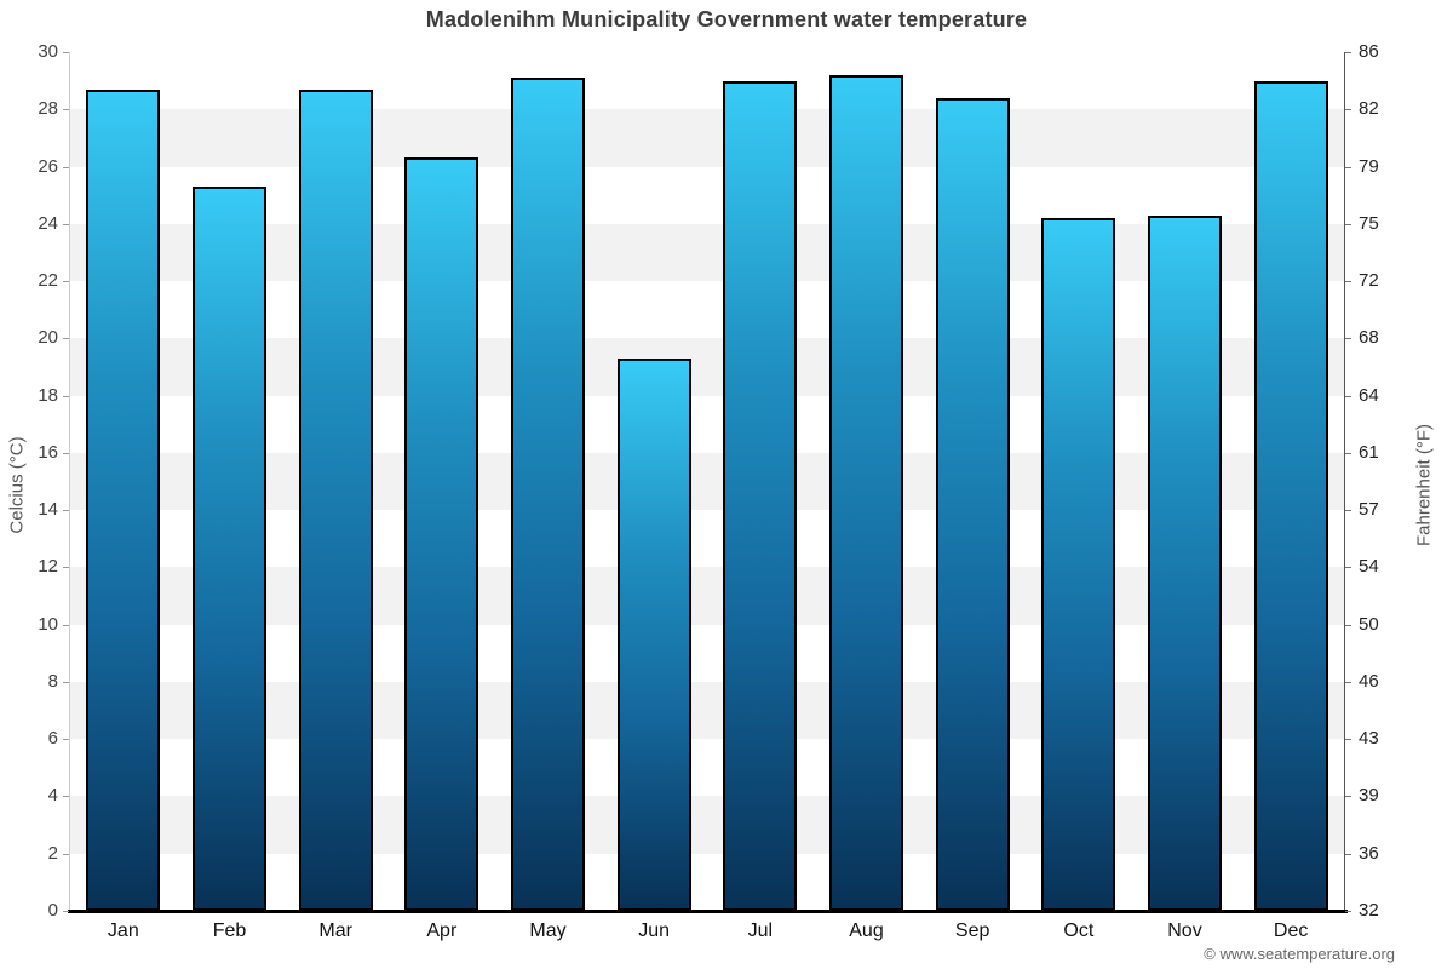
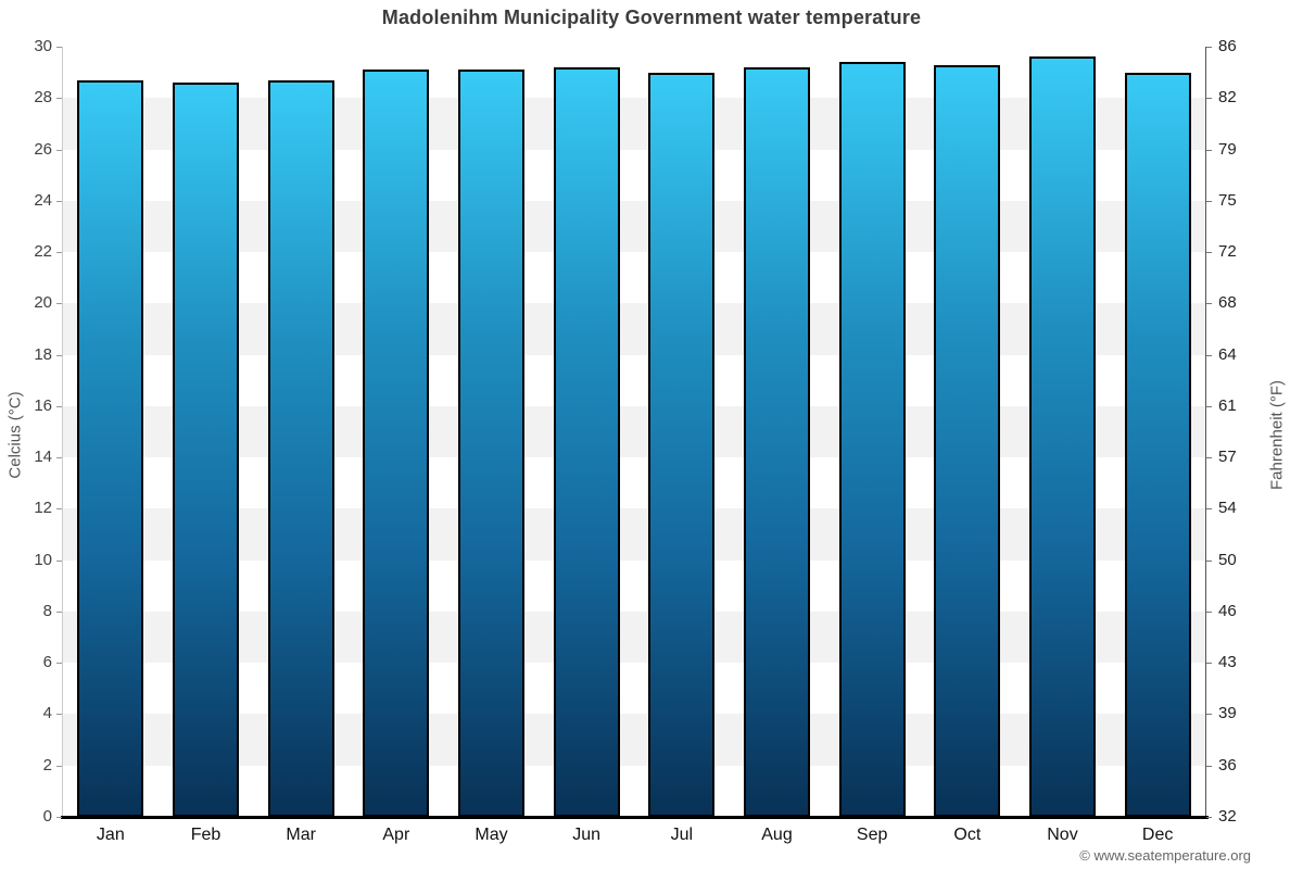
Feb: 25.3 -> 28.6
Apr: 26.3 -> 29.1
Jun: 19.3 -> 29.2
Sep: 28.4 -> 29.4
Oct: 24.2 -> 29.3
Nov: 24.3 -> 29.6
